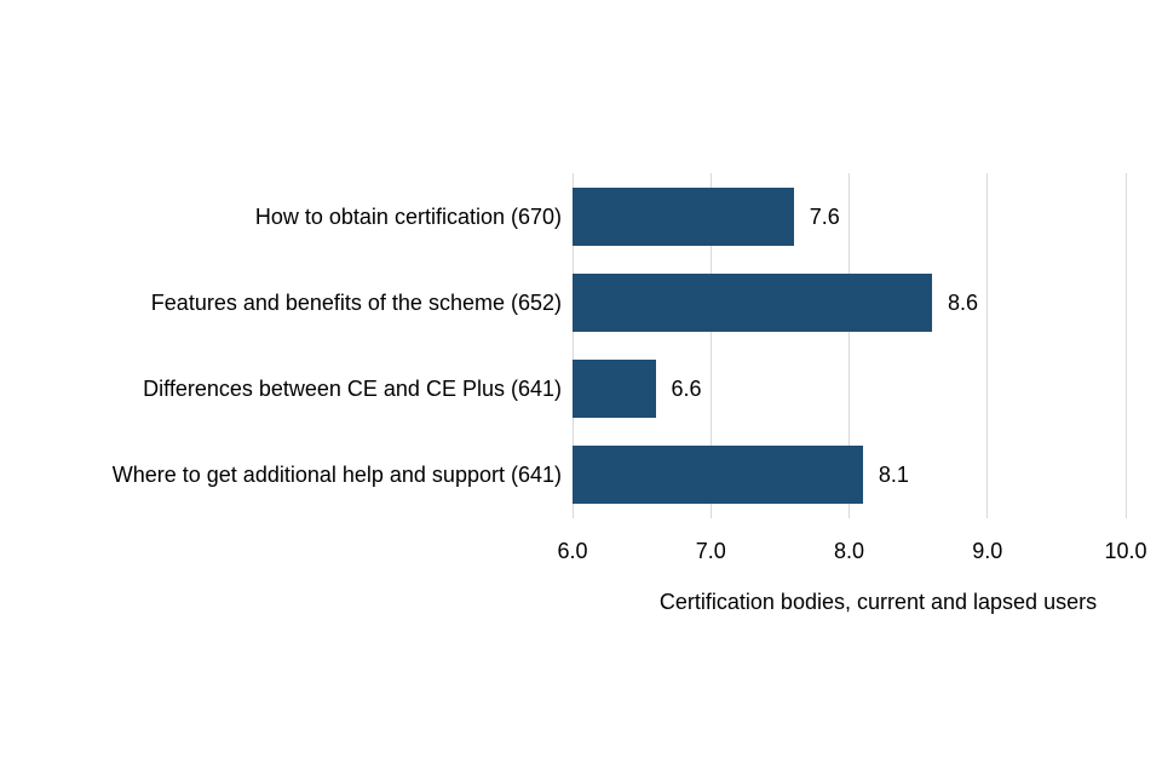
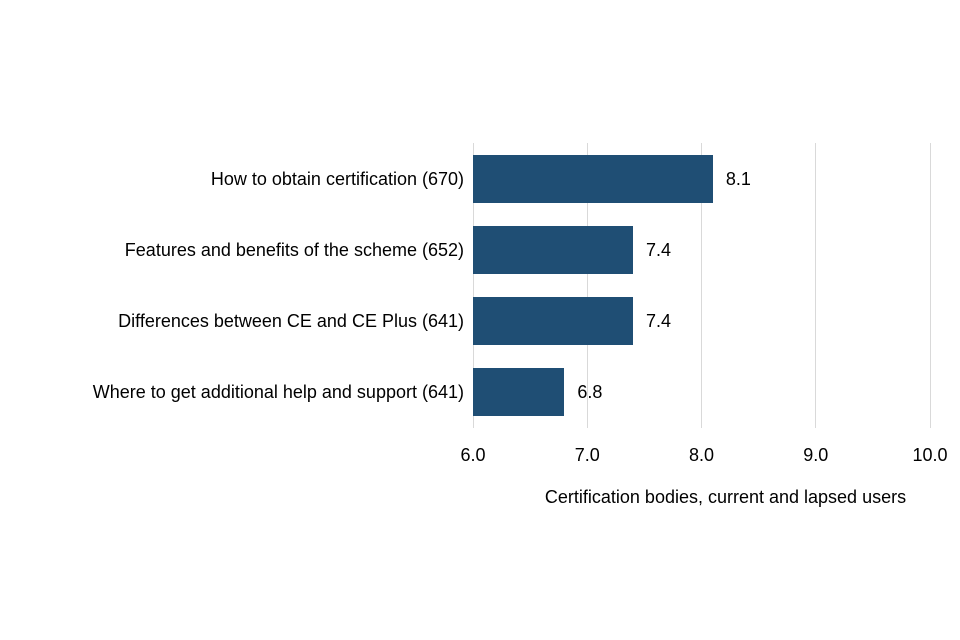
How to obtain certification (670): 7.6 -> 8.1
Features and benefits of the scheme (652): 8.6 -> 7.4
Differences between CE and CE Plus (641): 6.6 -> 7.4
Where to get additional help and support (641): 8.1 -> 6.8
